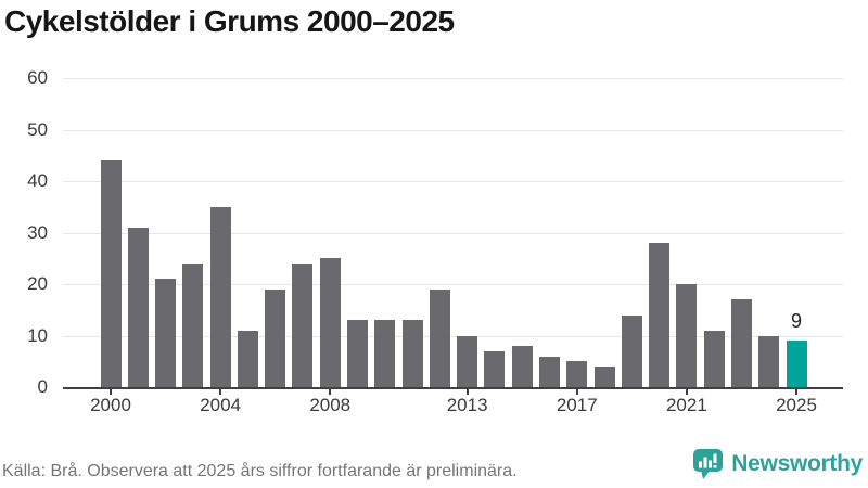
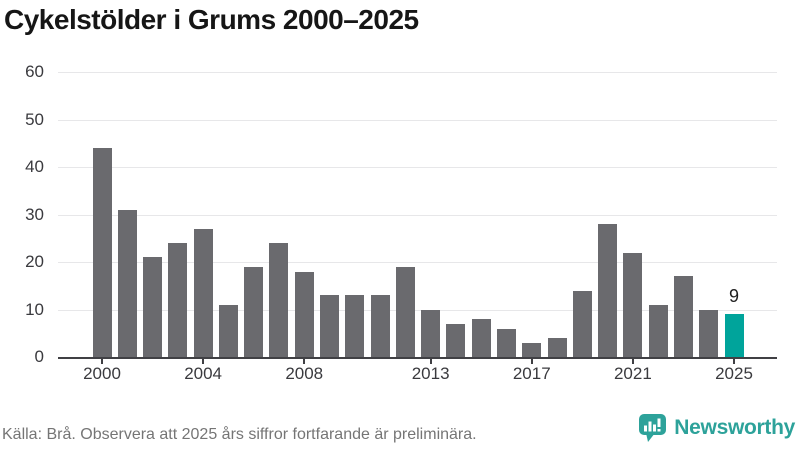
2004: 35 -> 27
2008: 25 -> 18
2017: 5 -> 3
2021: 20 -> 22
